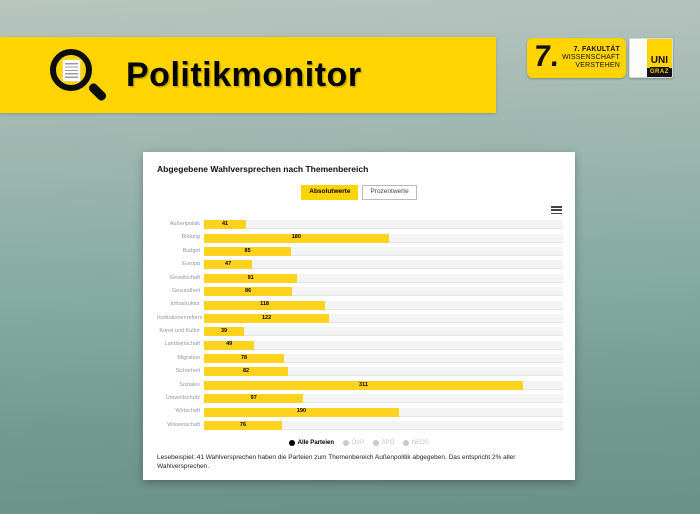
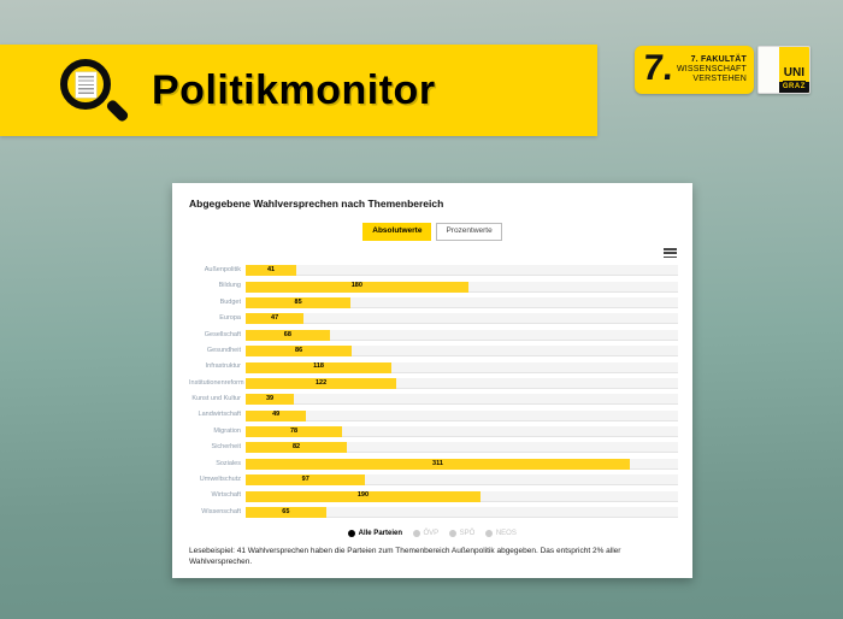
Gesellschaft: 91 -> 68
Wissenschaft: 76 -> 65
